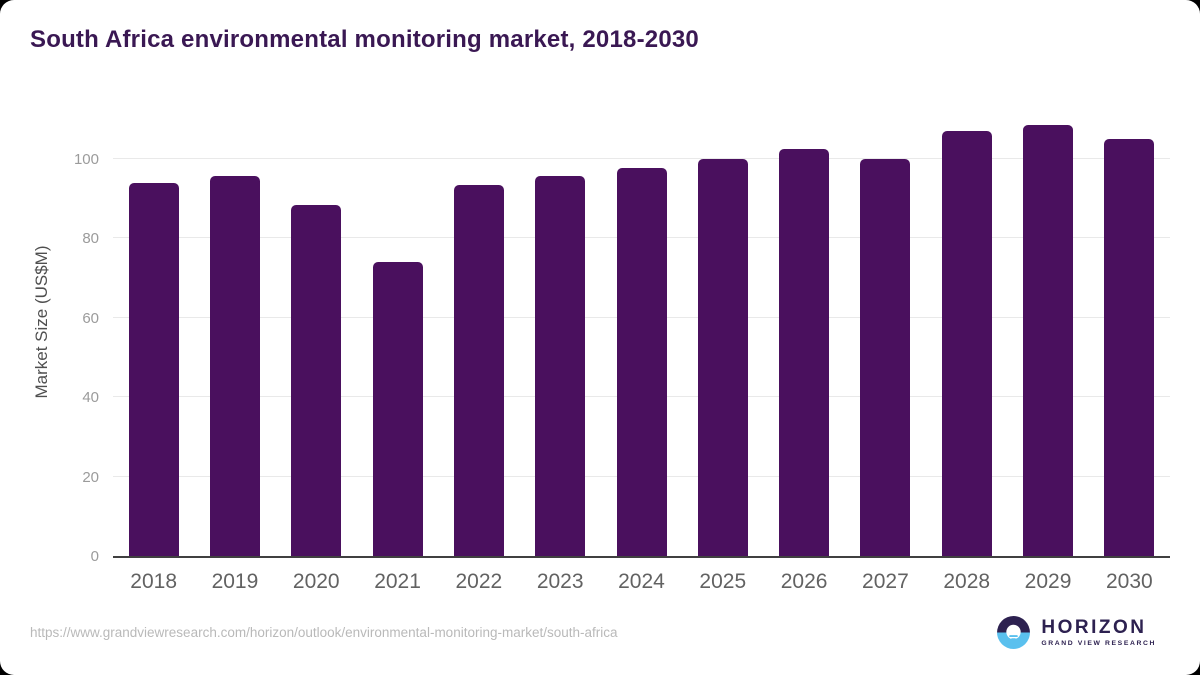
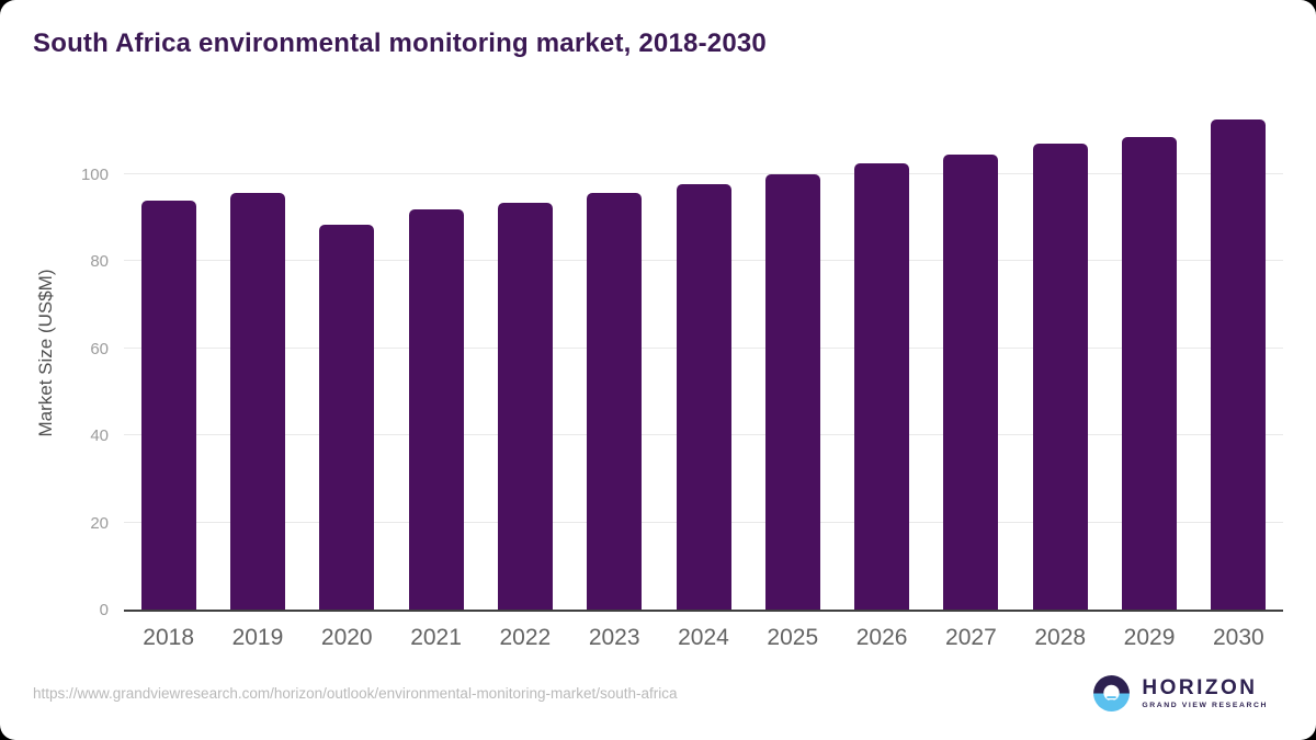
2021: 74 -> 92
2027: 100 -> 105
2030: 105 -> 112
